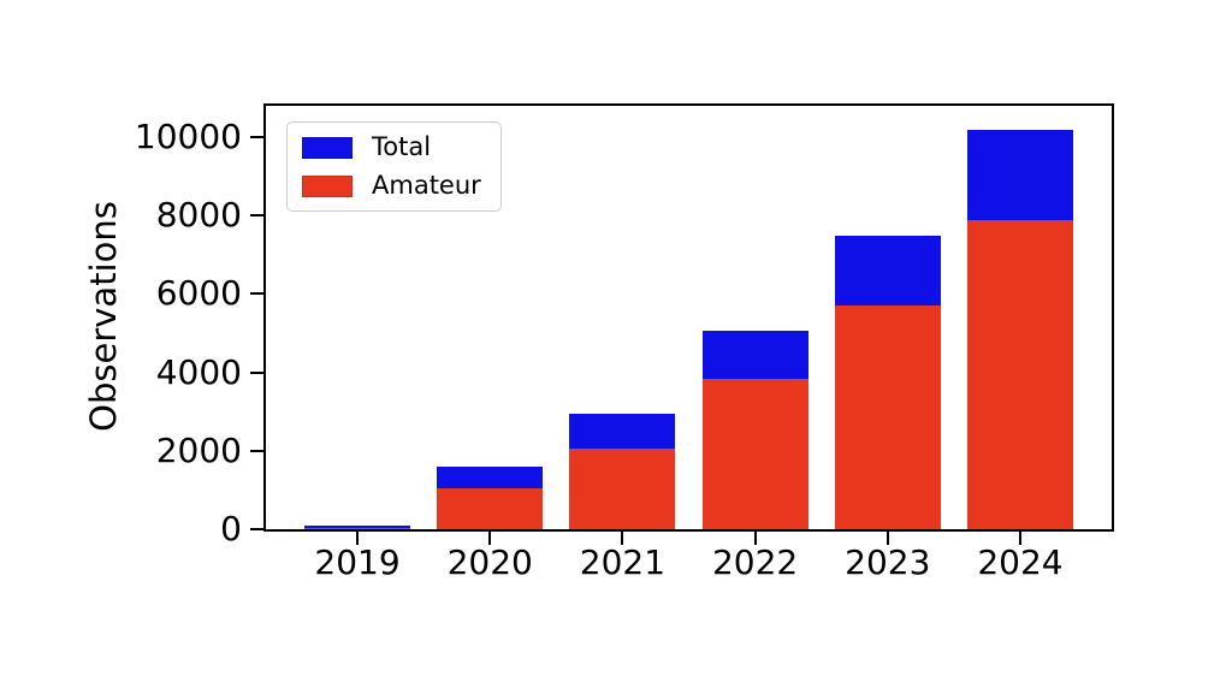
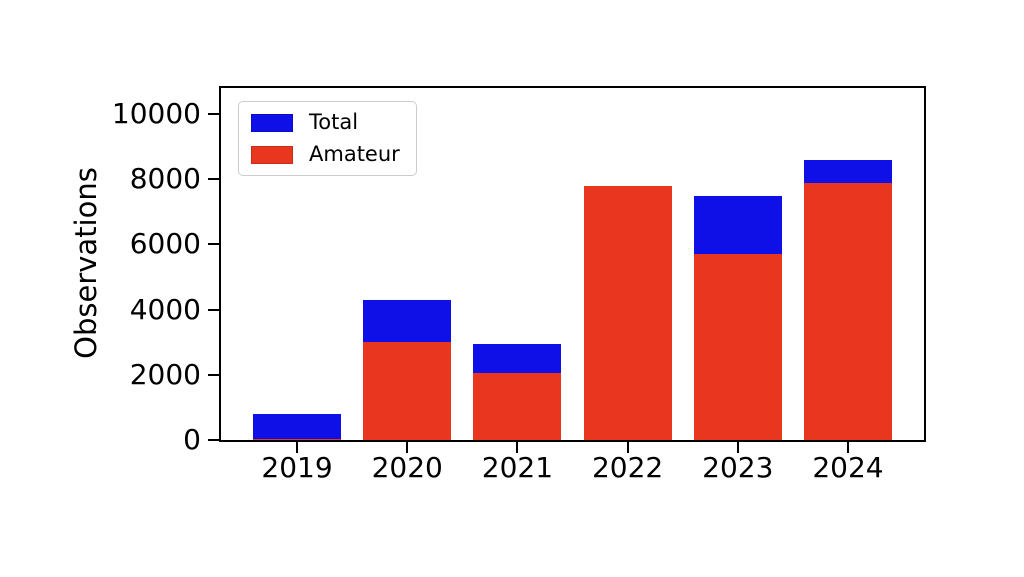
Total/2019: 100 -> 800
Total/2020: 1600 -> 4300
Amateur/2020: 1000 -> 3000
Total/2022: 5000 -> 6400
Amateur/2022: 3800 -> 7800
Total/2024: 10200 -> 8600
